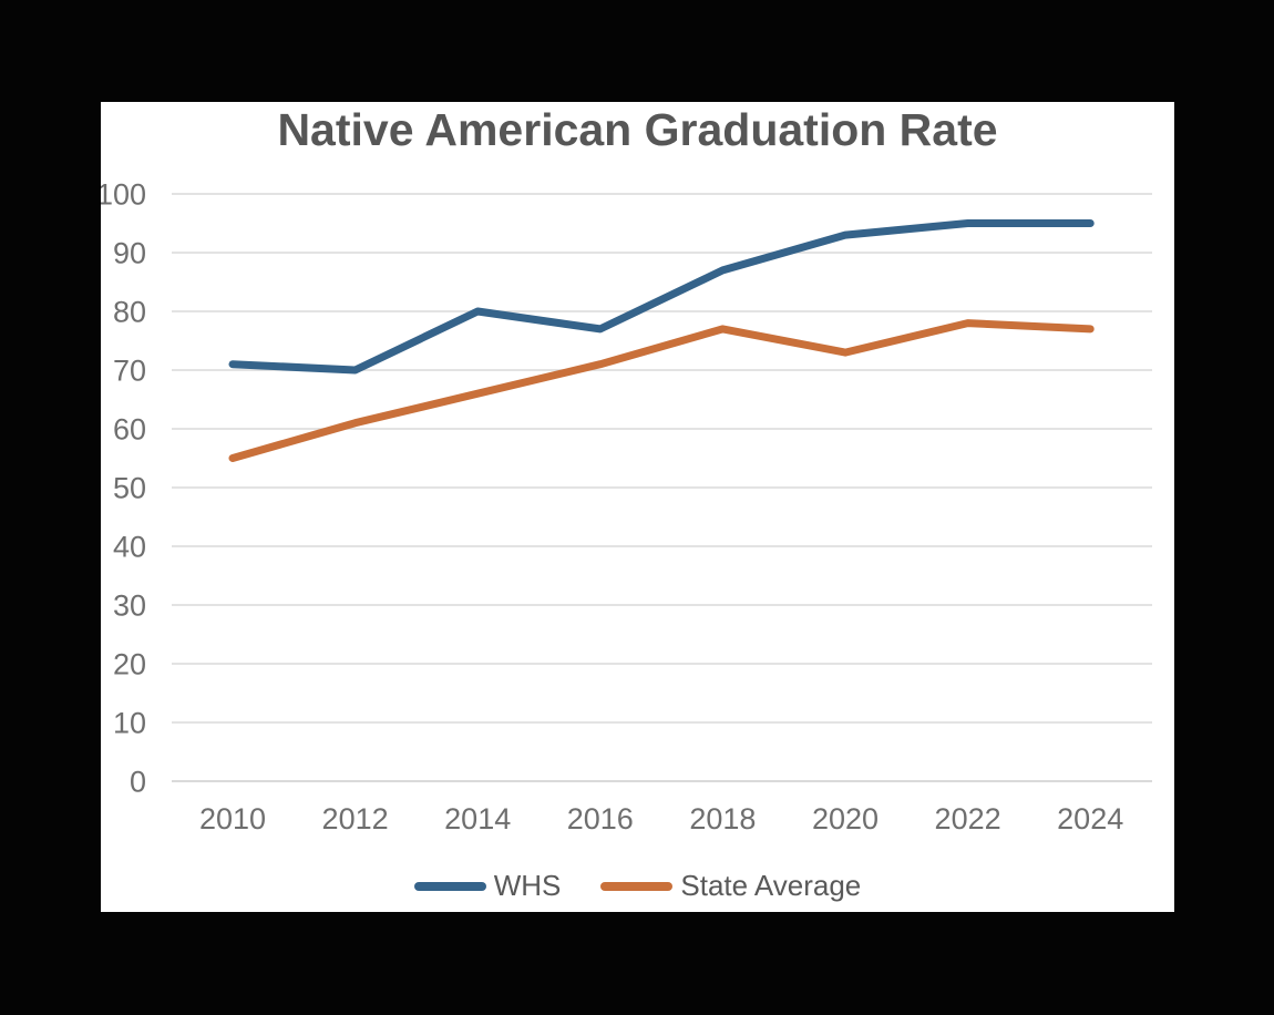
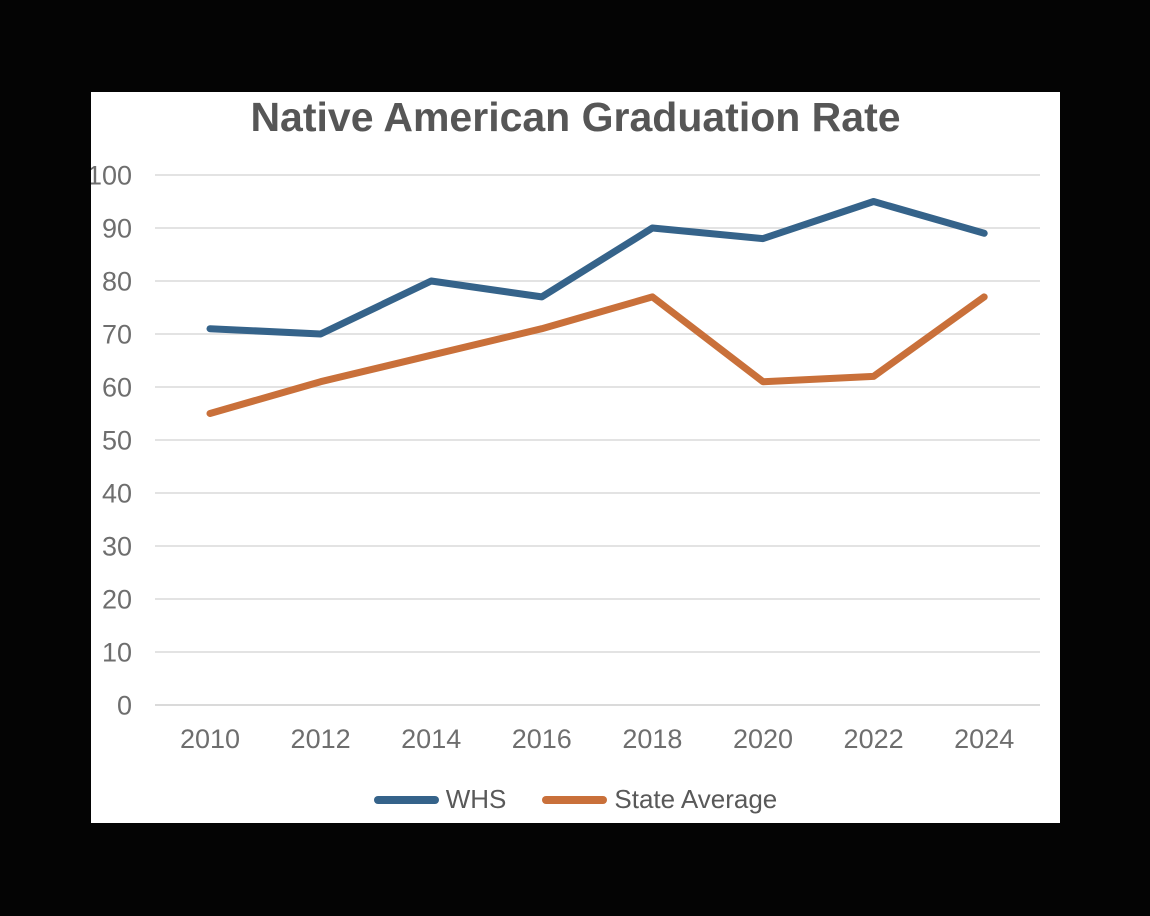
WHS/2018: 87 -> 90
WHS/2020: 93 -> 88
State Average/2020: 73 -> 61
State Average/2022: 78 -> 62
WHS/2024: 95 -> 89
